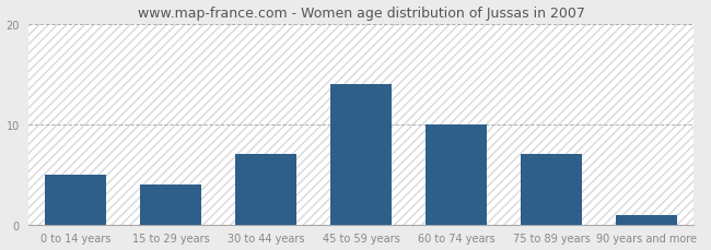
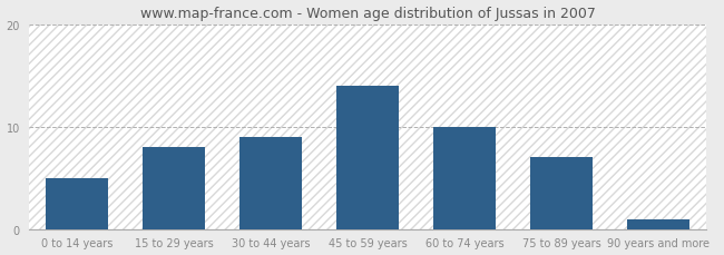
15 to 29 years: 4 -> 8
30 to 44 years: 7 -> 9
